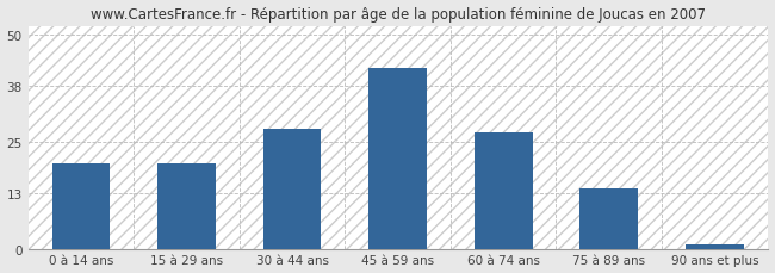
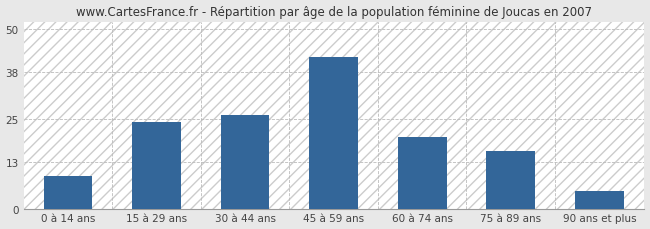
0 à 14 ans: 20 -> 9
15 à 29 ans: 20 -> 24
30 à 44 ans: 28 -> 26
60 à 74 ans: 27 -> 20
75 à 89 ans: 14 -> 16
90 ans et plus: 1 -> 5
